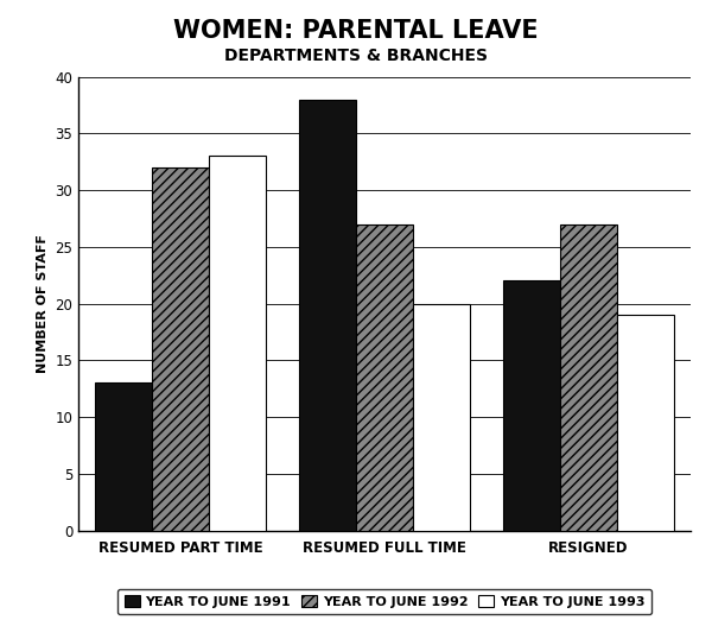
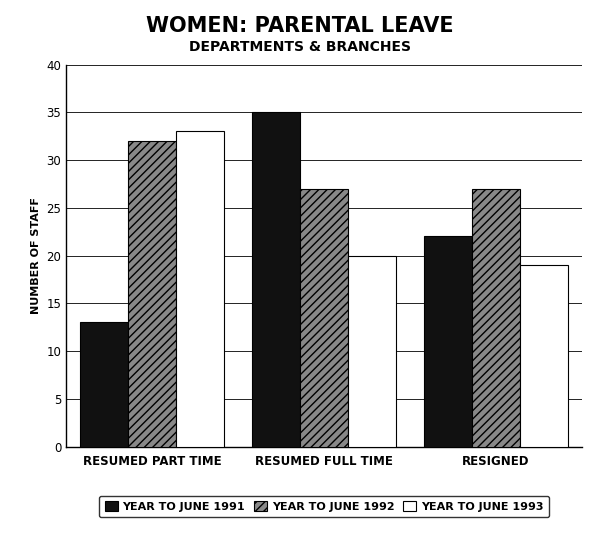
YEAR TO JUNE 1991/RESUMED FULL TIME: 38 -> 35
